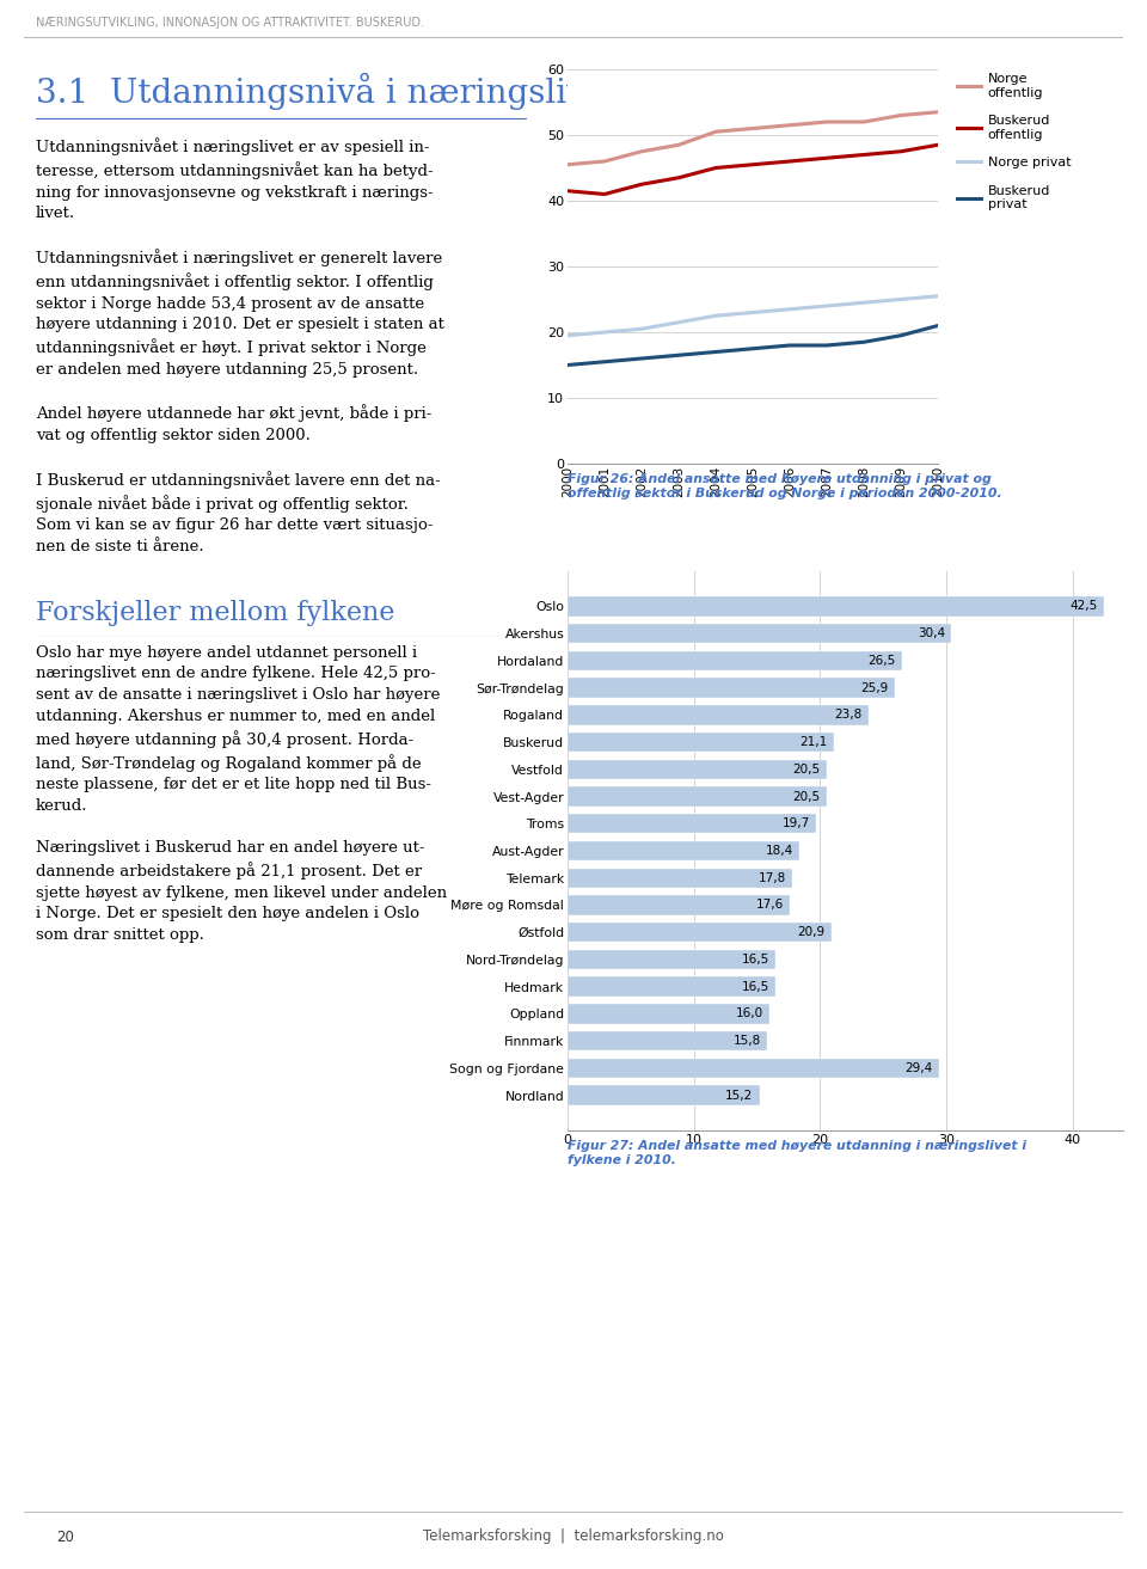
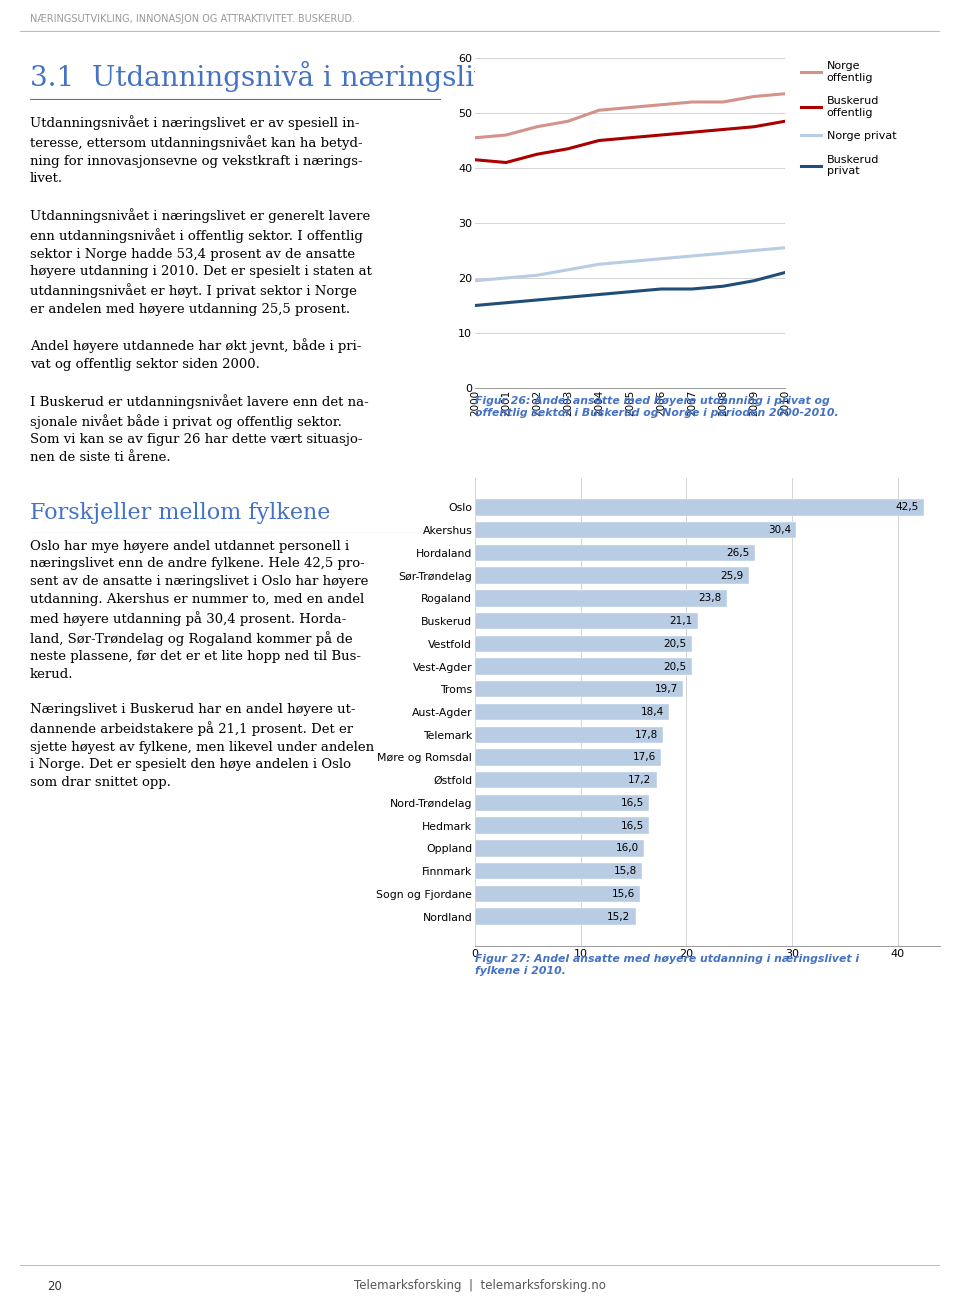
Østfold: 20,9 -> 17,2
Sogn og Fjordane: 29,4 -> 15,6
